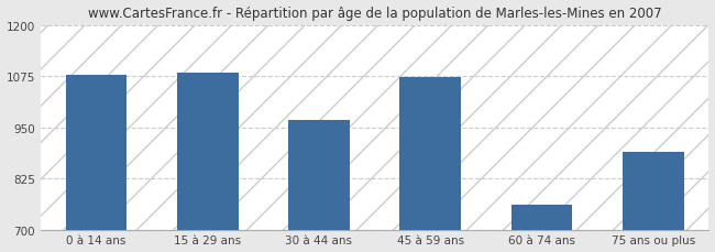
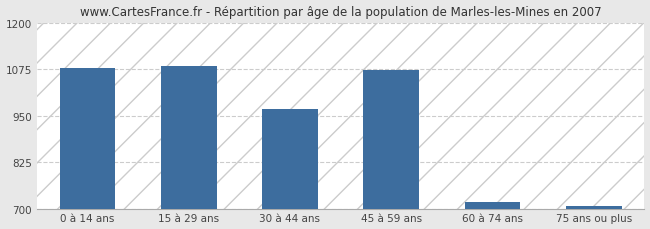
60 à 74 ans: 760 -> 718
75 ans ou plus: 890 -> 706
